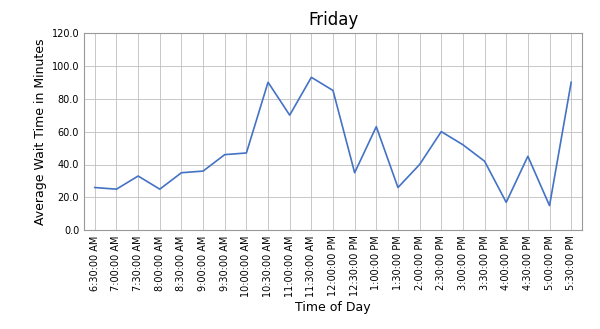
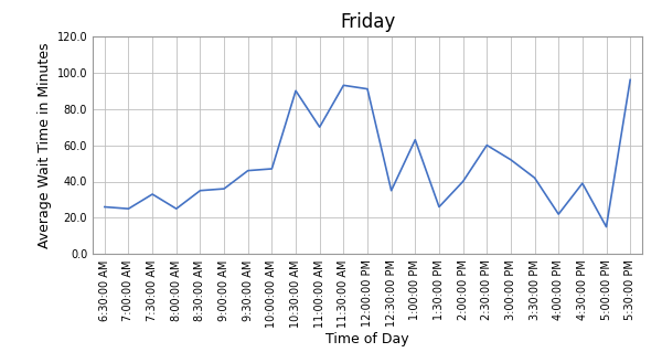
12:00:00 PM: 85 -> 91
4:00:00 PM: 17 -> 22
4:30:00 PM: 45 -> 39
5:30:00 PM: 90 -> 96
